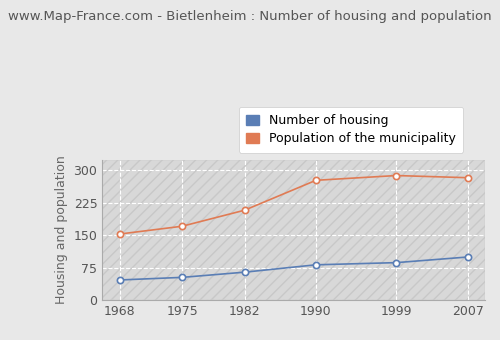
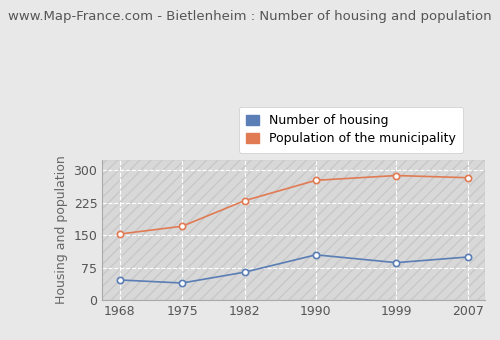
Number of housing/1975: 53 -> 40
Population of the municipality/1982: 208 -> 230
Number of housing/1990: 82 -> 105
